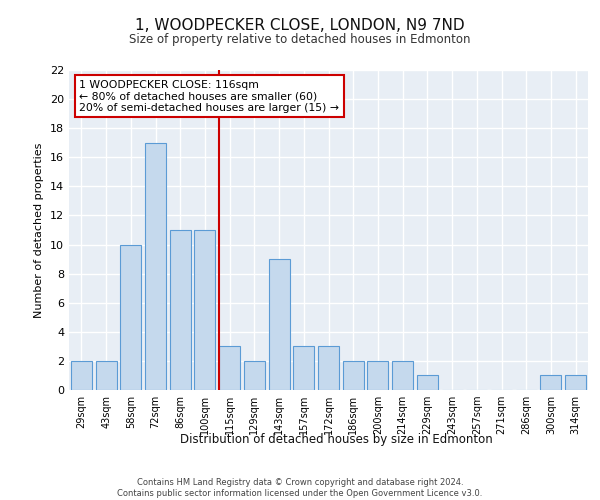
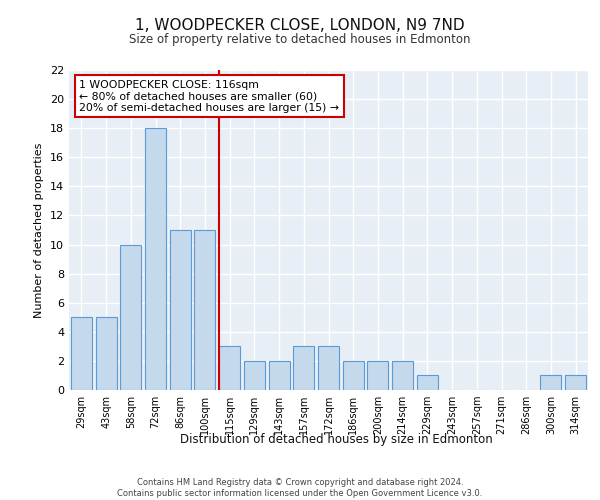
29sqm: 2 -> 5
43sqm: 2 -> 5
72sqm: 17 -> 18
143sqm: 9 -> 2
